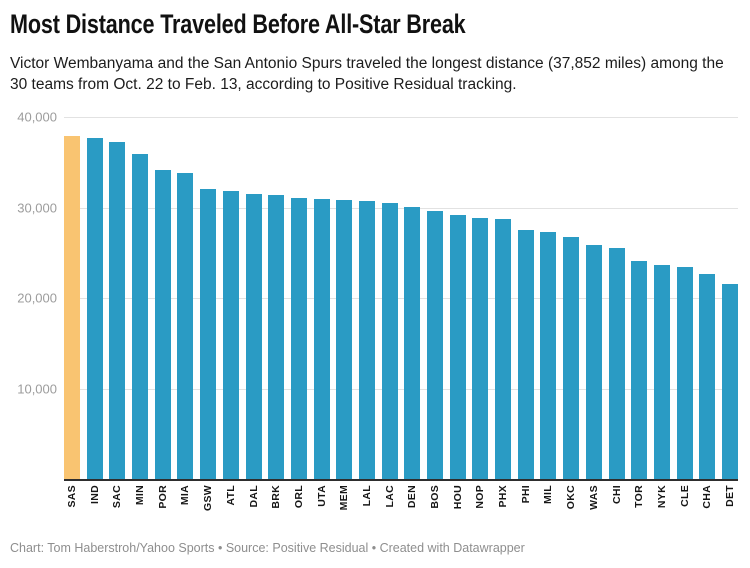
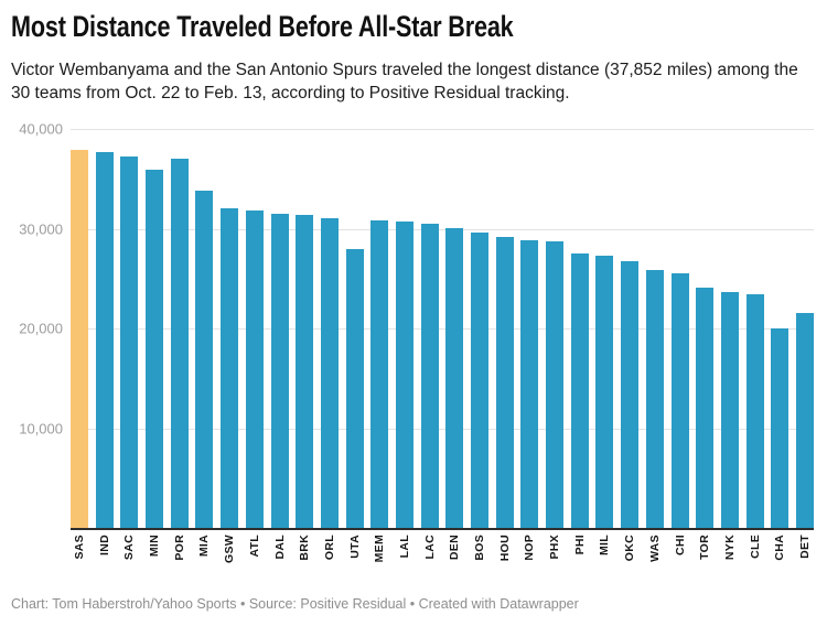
POR: 34000 -> 37000
UTA: 31000 -> 28000
CHA: 23000 -> 20000
